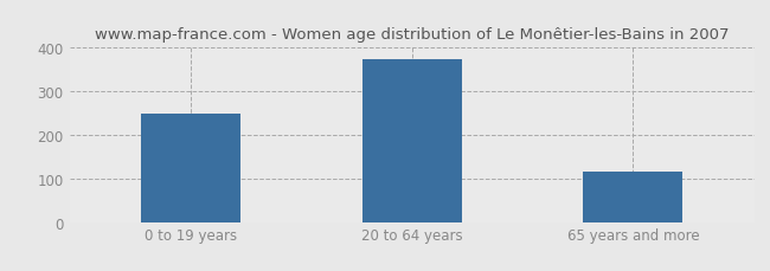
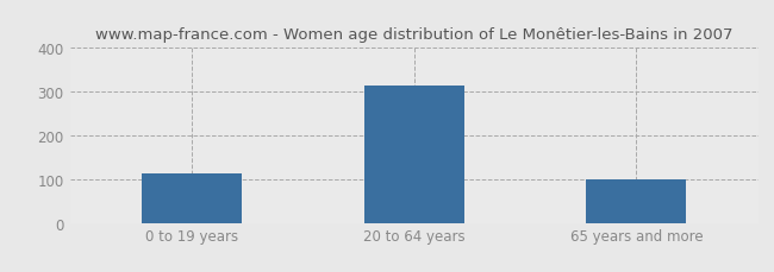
0 to 19 years: 250 -> 113
20 to 64 years: 375 -> 313
65 years and more: 115 -> 100
